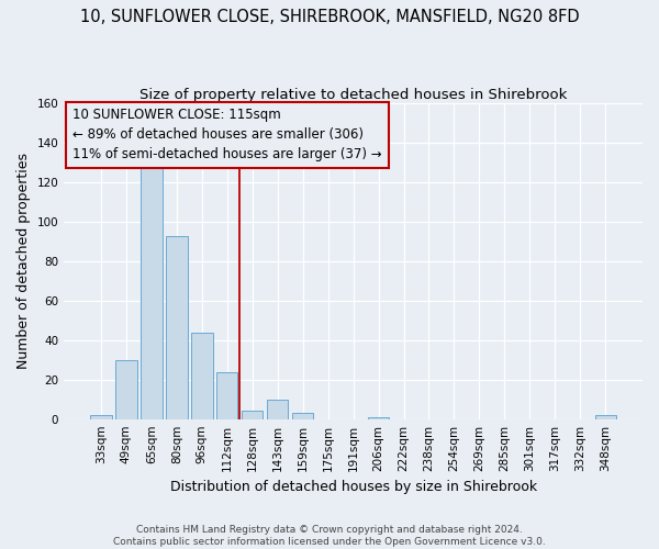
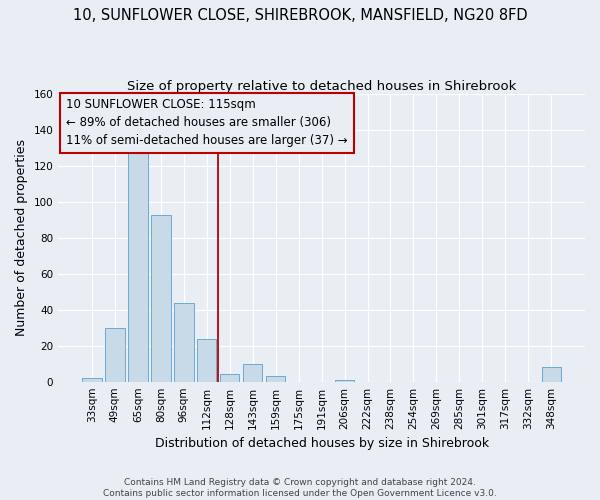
348sqm: 2 -> 8
